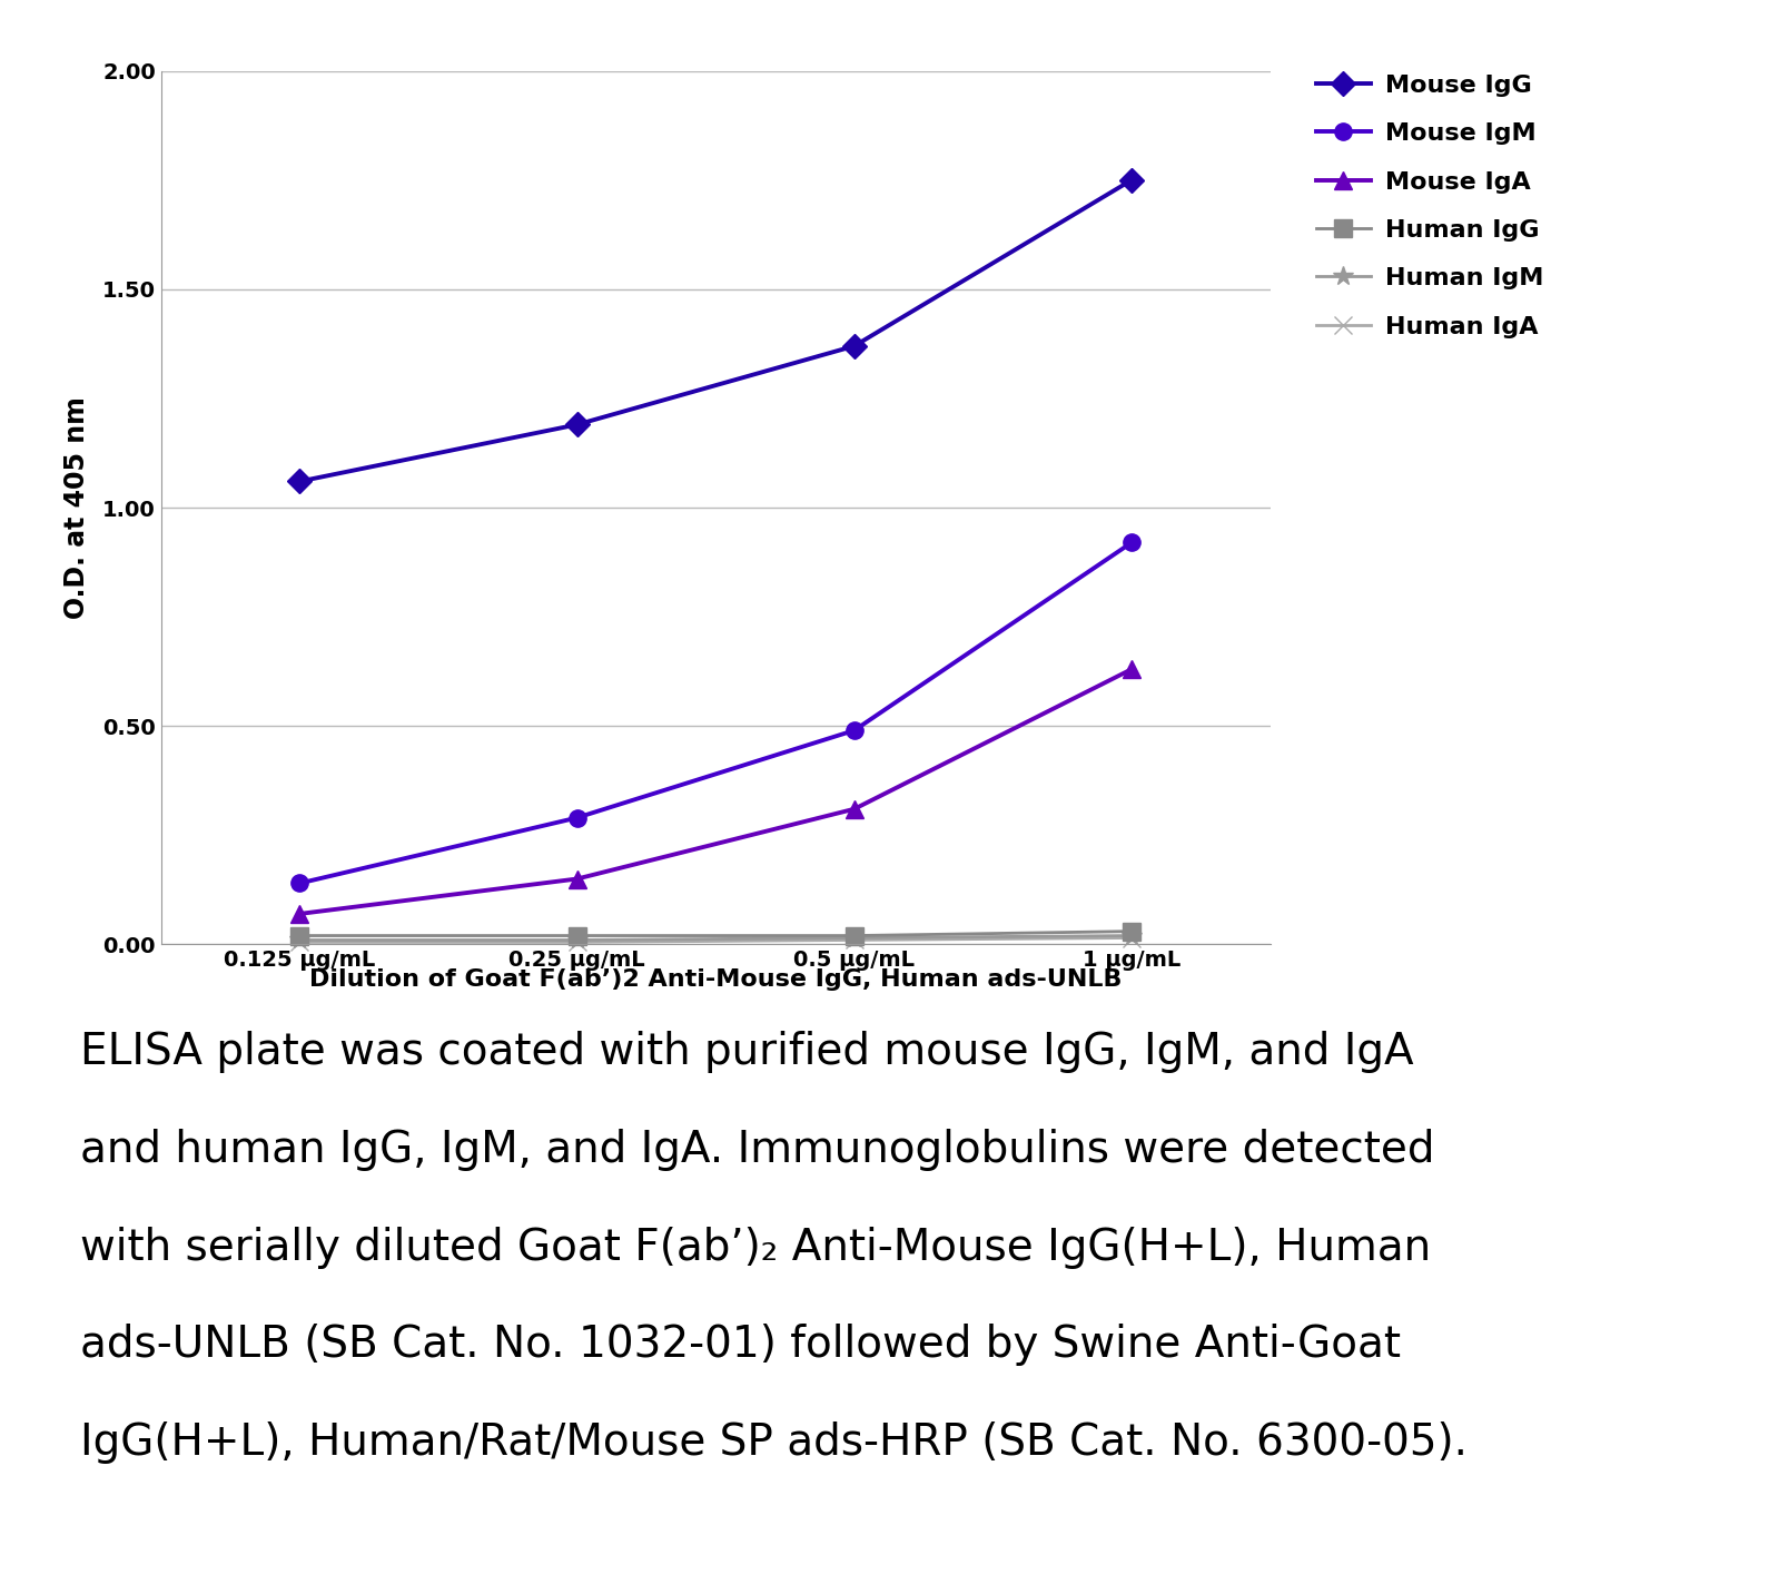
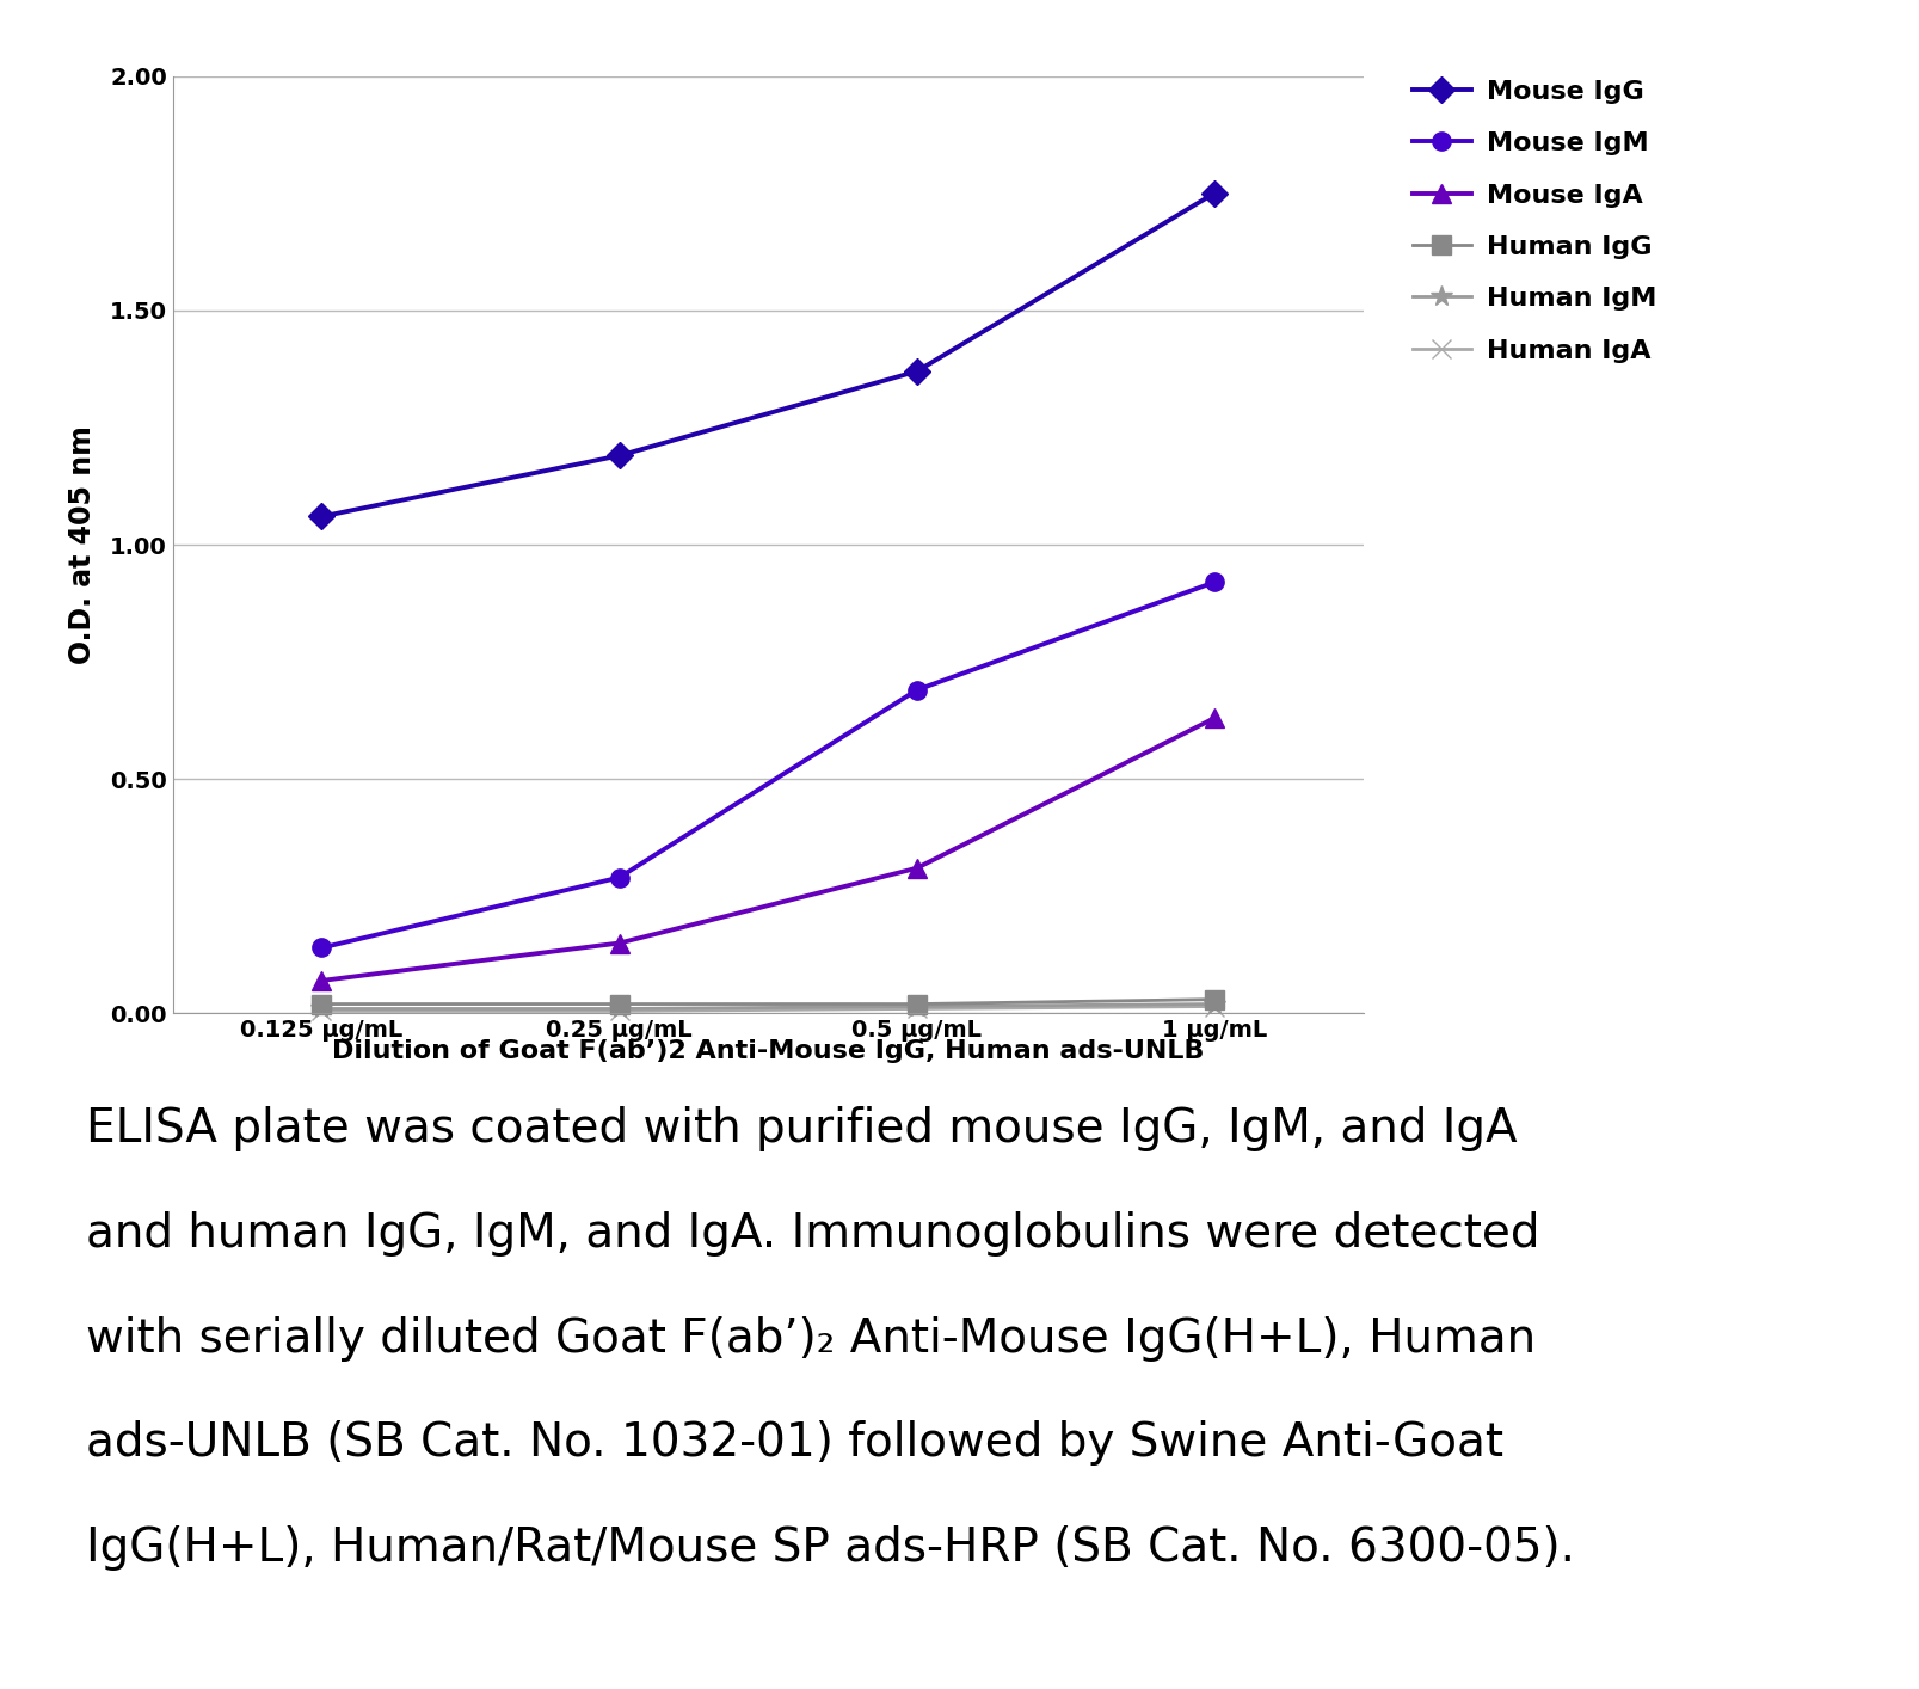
Mouse IgM/0.5 μg/mL: 0.49 -> 0.69
